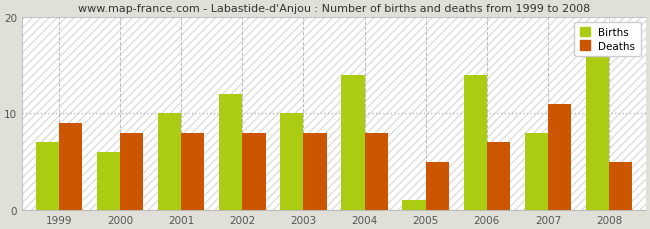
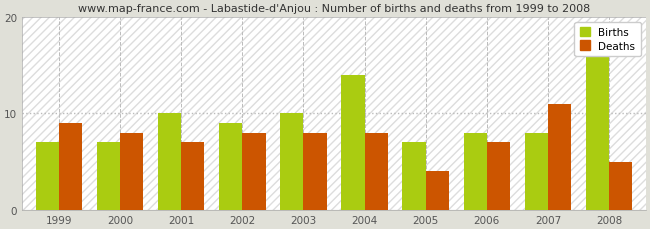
Births/2000: 6 -> 7
Deaths/2001: 8 -> 7
Births/2002: 12 -> 9
Births/2005: 1 -> 7
Deaths/2005: 5 -> 4
Births/2006: 14 -> 8
